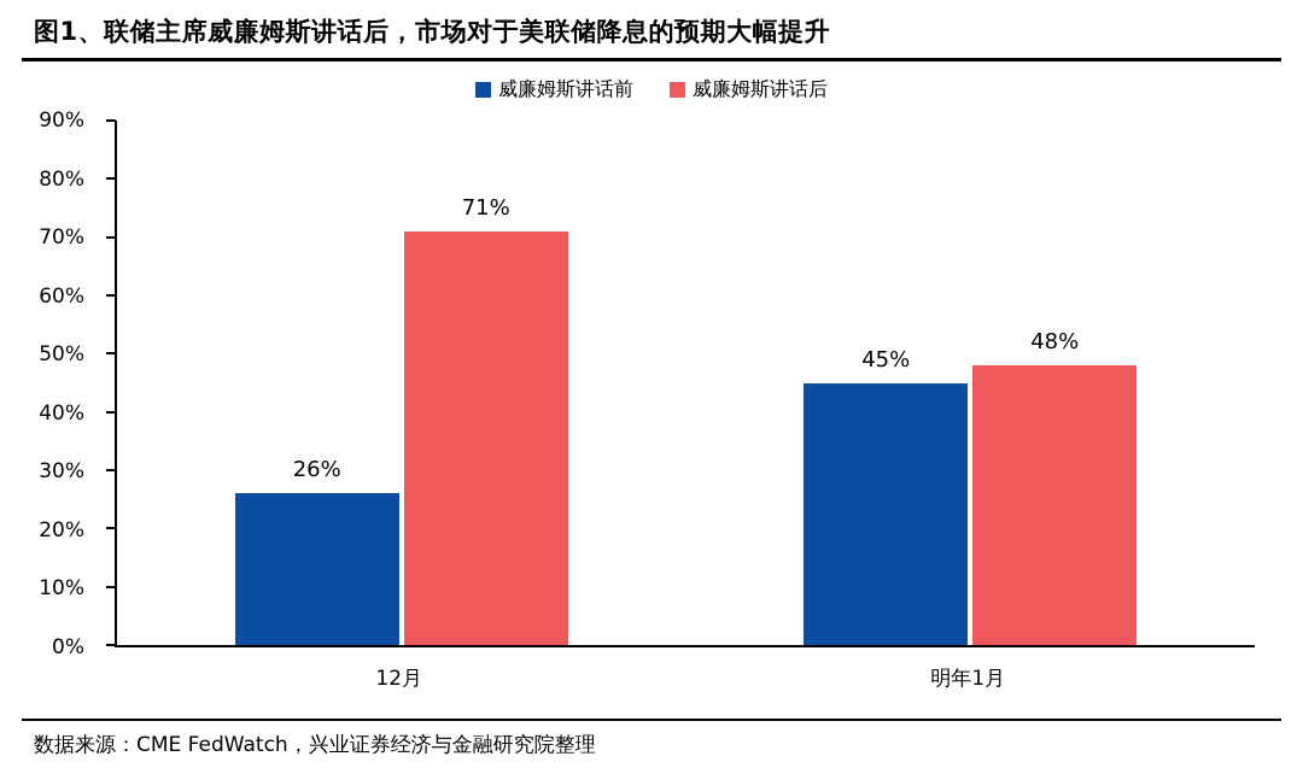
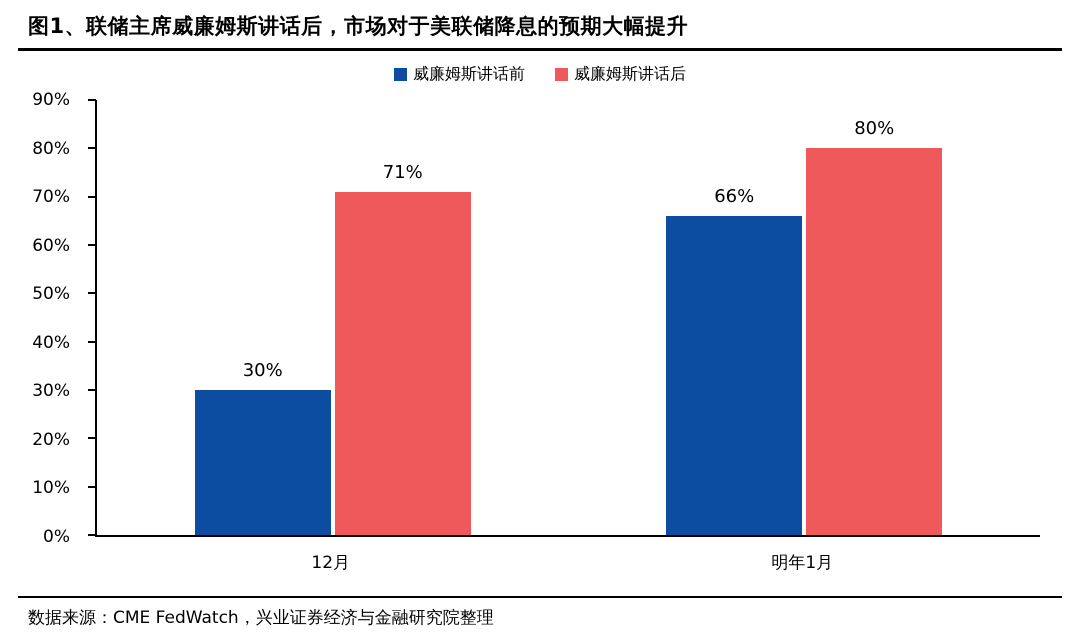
威廉姆斯讲话前/12月: 26% -> 30%
威廉姆斯讲话前/明年1月: 45% -> 66%
威廉姆斯讲话后/明年1月: 48% -> 80%
